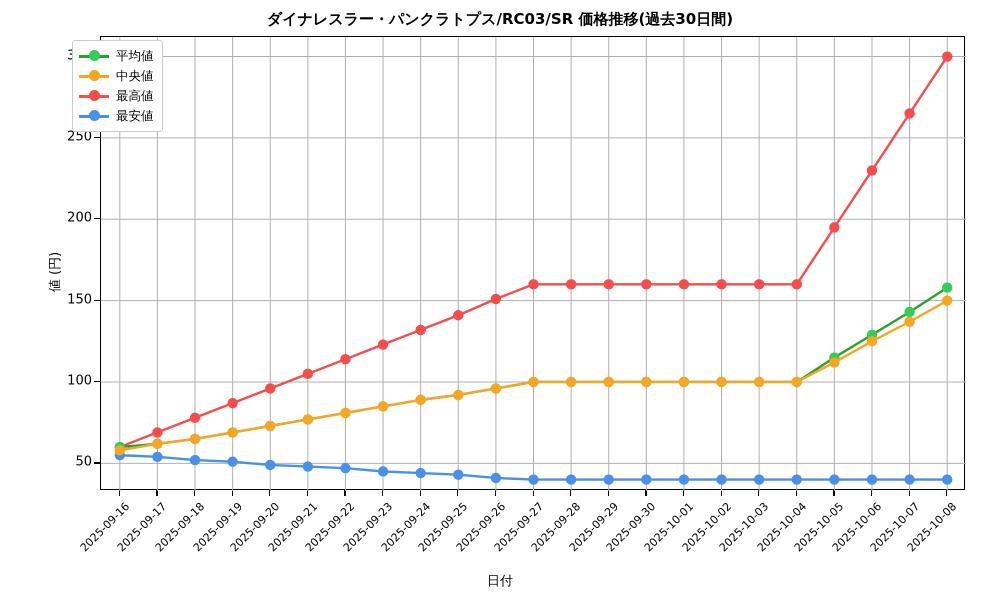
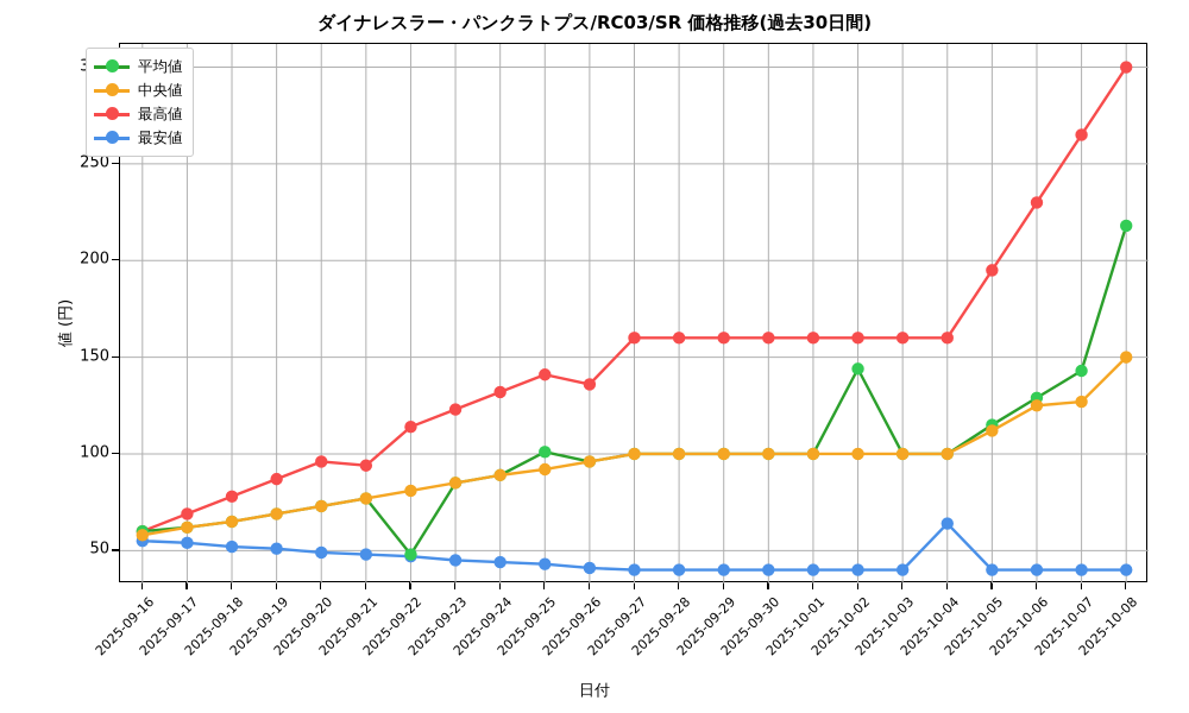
最高値/2025-09-21: 105 -> 94
平均値/2025-09-22: 81 -> 48
平均値/2025-09-25: 92 -> 101
最高値/2025-09-26: 151 -> 136
平均値/2025-10-02: 100 -> 144
最安値/2025-10-04: 40 -> 64
中央値/2025-10-07: 137 -> 127
平均値/2025-10-08: 158 -> 218
